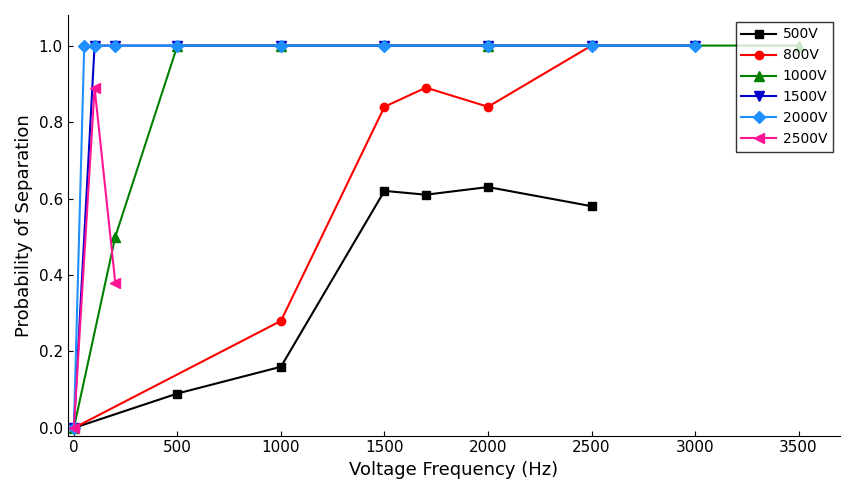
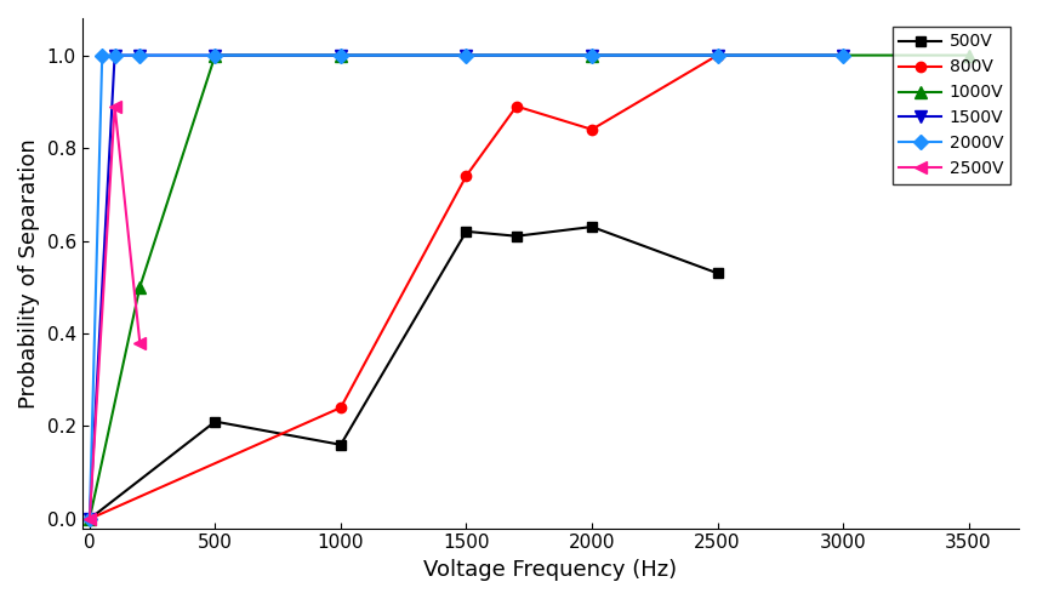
500V/500: 0.09 -> 0.21
800V/1000: 0.28 -> 0.24
800V/1500: 0.84 -> 0.74
500V/2500: 0.58 -> 0.53
